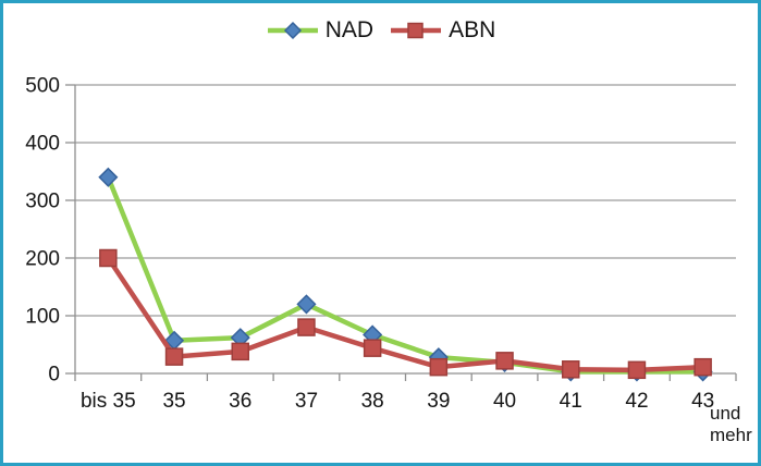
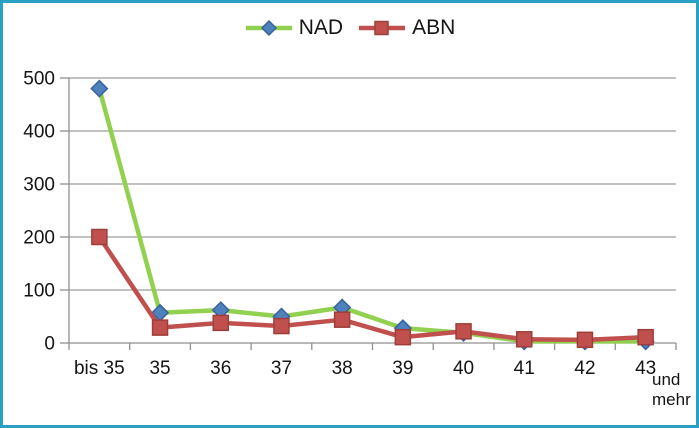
NAD/bis 35: 340 -> 480
NAD/37: 120 -> 50
ABN/37: 80 -> 30
